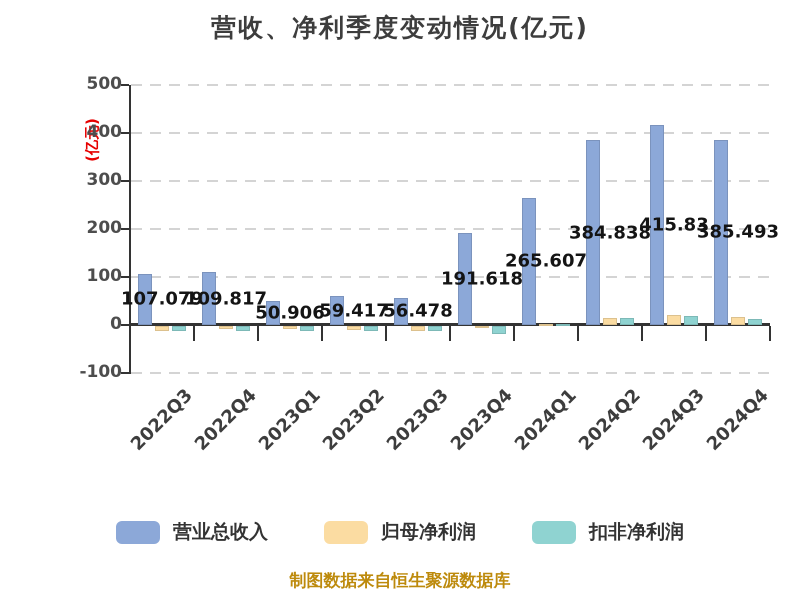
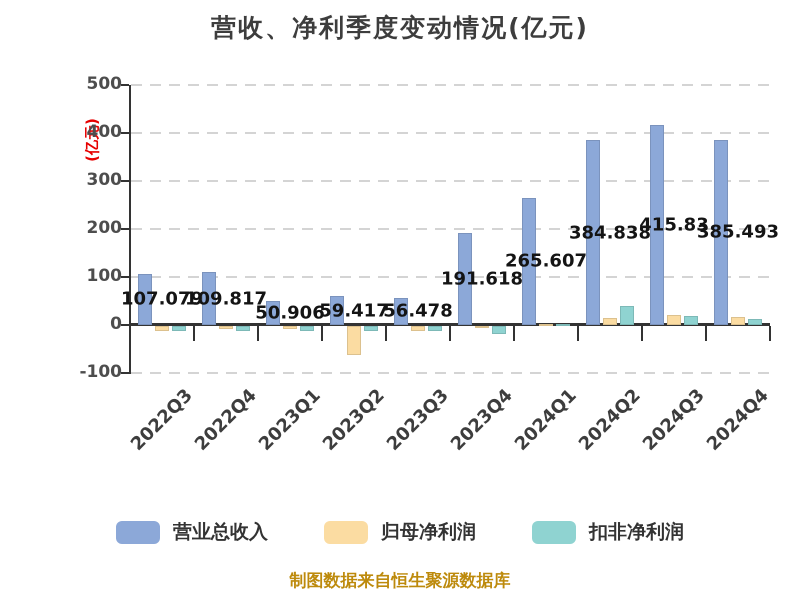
归母净利润/2023Q2: -10 -> -60
扣非净利润/2024Q2: 10 -> 40
